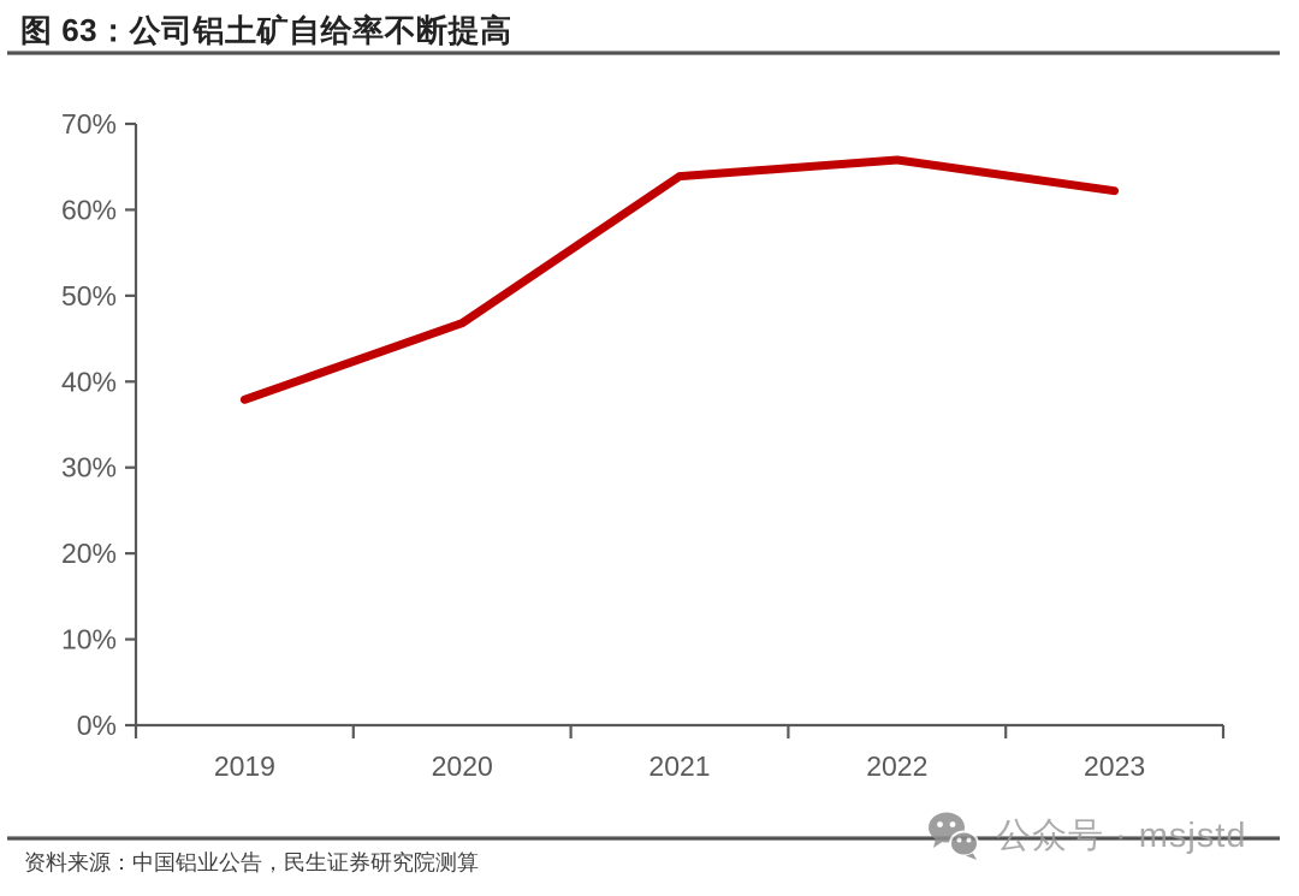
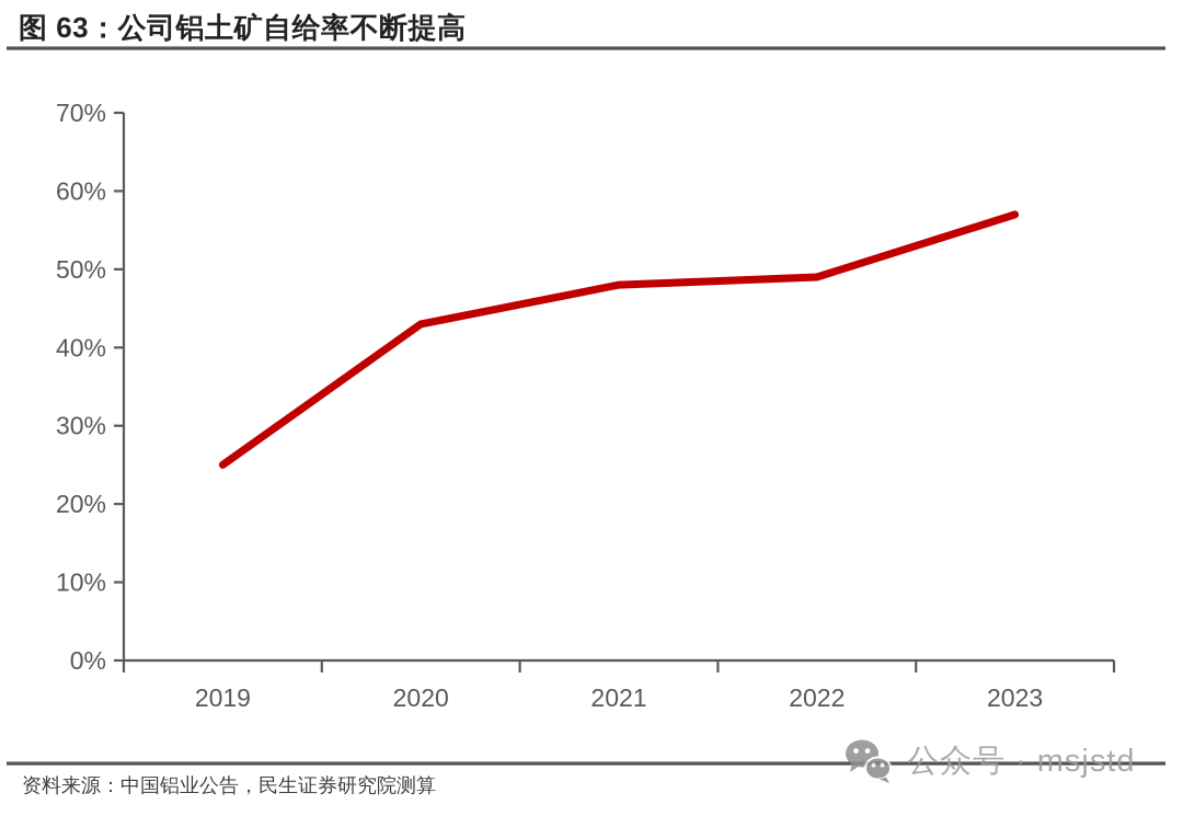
2019: 38% -> 25%
2020: 47% -> 43%
2021: 64% -> 48%
2022: 66% -> 49%
2023: 62% -> 57%
